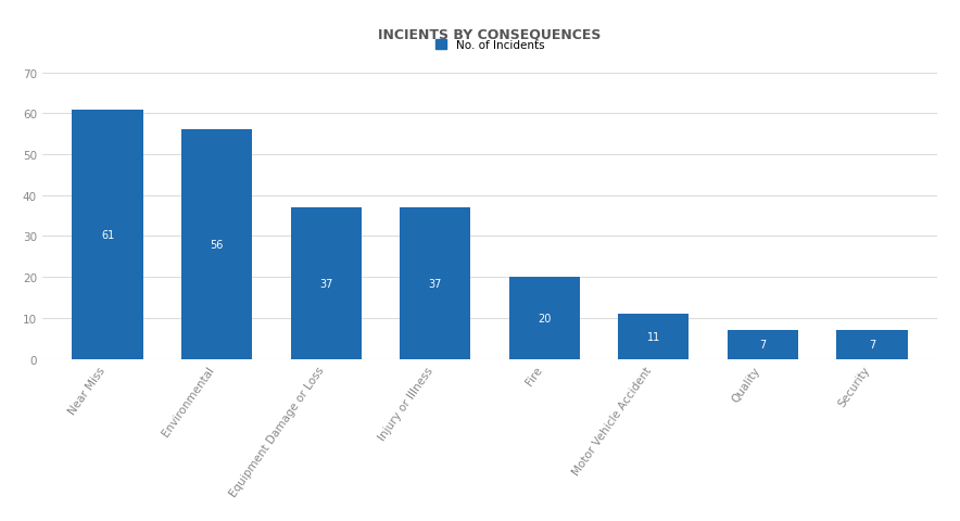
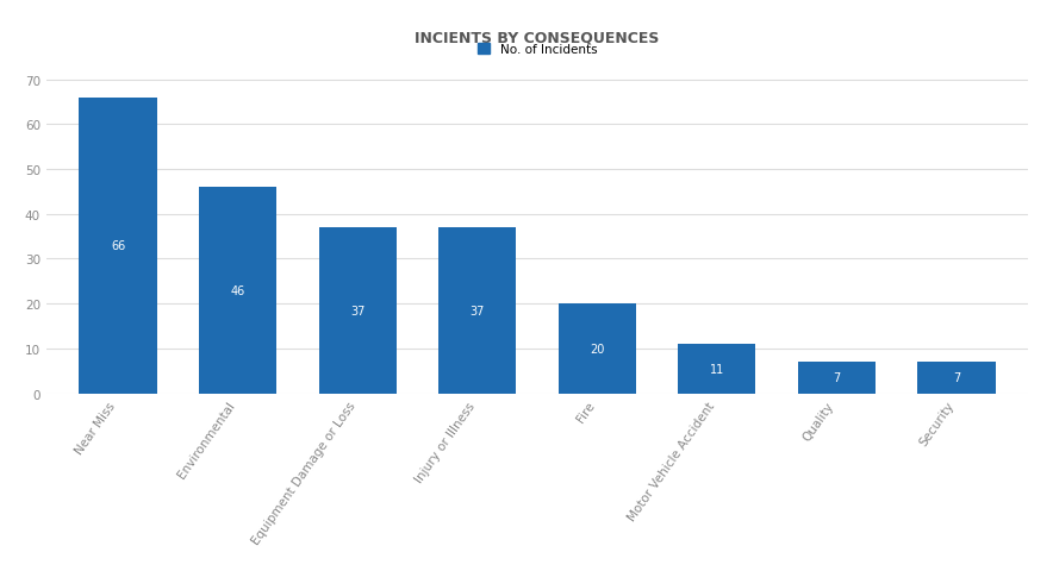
Near Miss: 61 -> 66
Environmental: 56 -> 46
